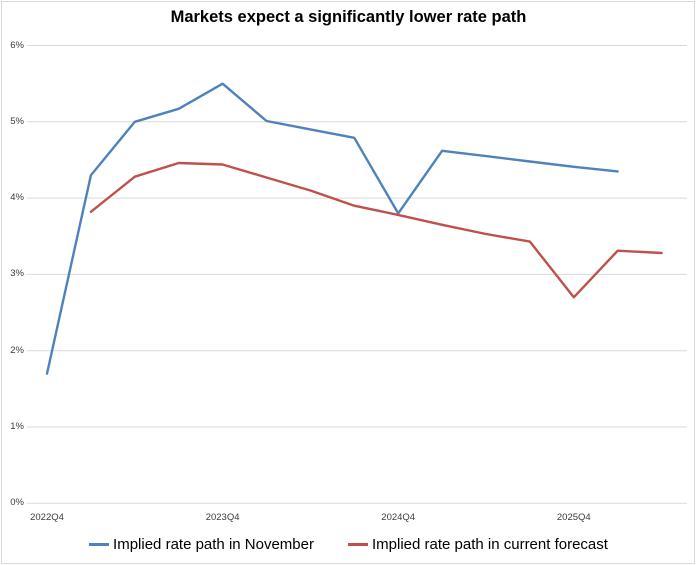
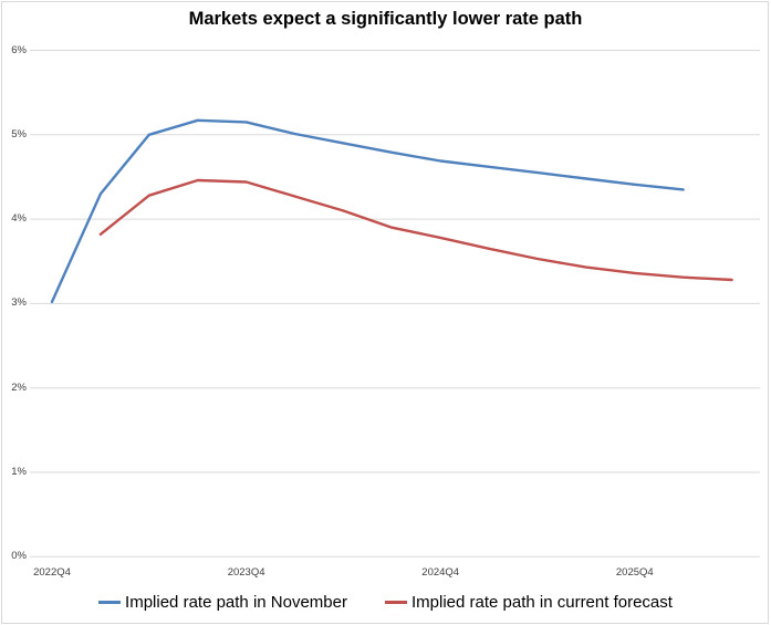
Implied rate path in November/2022Q4: 1.7% -> 3.0%
Implied rate path in November/2023Q4: 5.5% -> 5.2%
Implied rate path in November/2024Q4: 3.8% -> 4.7%
Implied rate path in current forecast/2025Q4: 2.7% -> 3.4%
